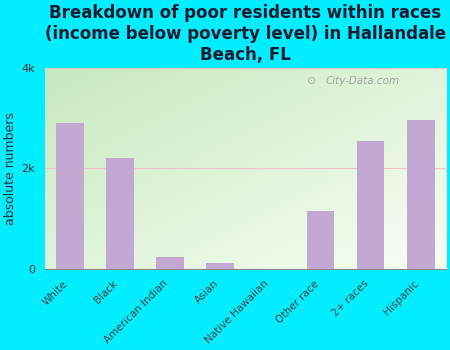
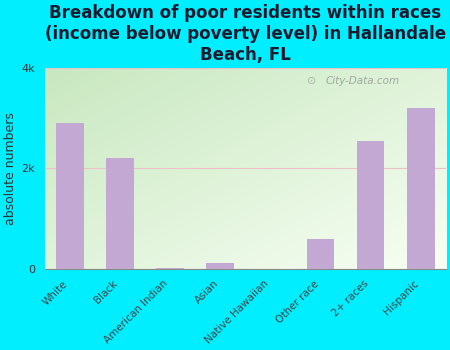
American Indian: 0.24k -> 0.02k
Other race: 1.16k -> 0.60k
Hispanic: 2.96k -> 3.20k
